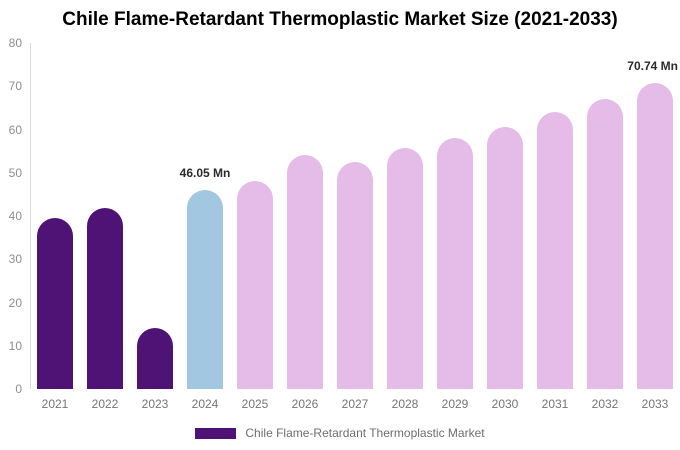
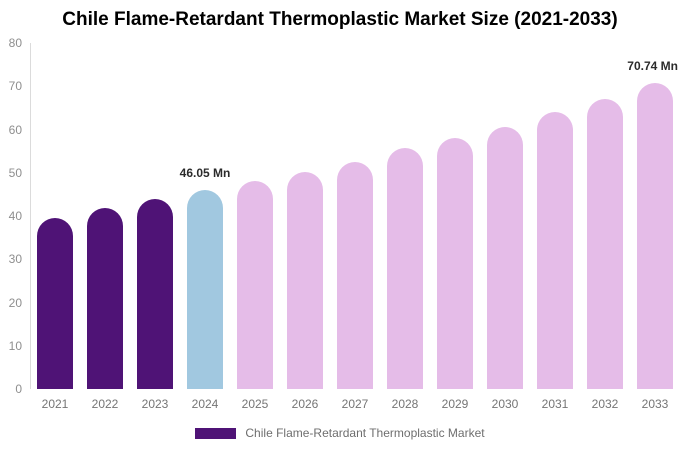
2023: 14 -> 44
2026: 54 -> 50
